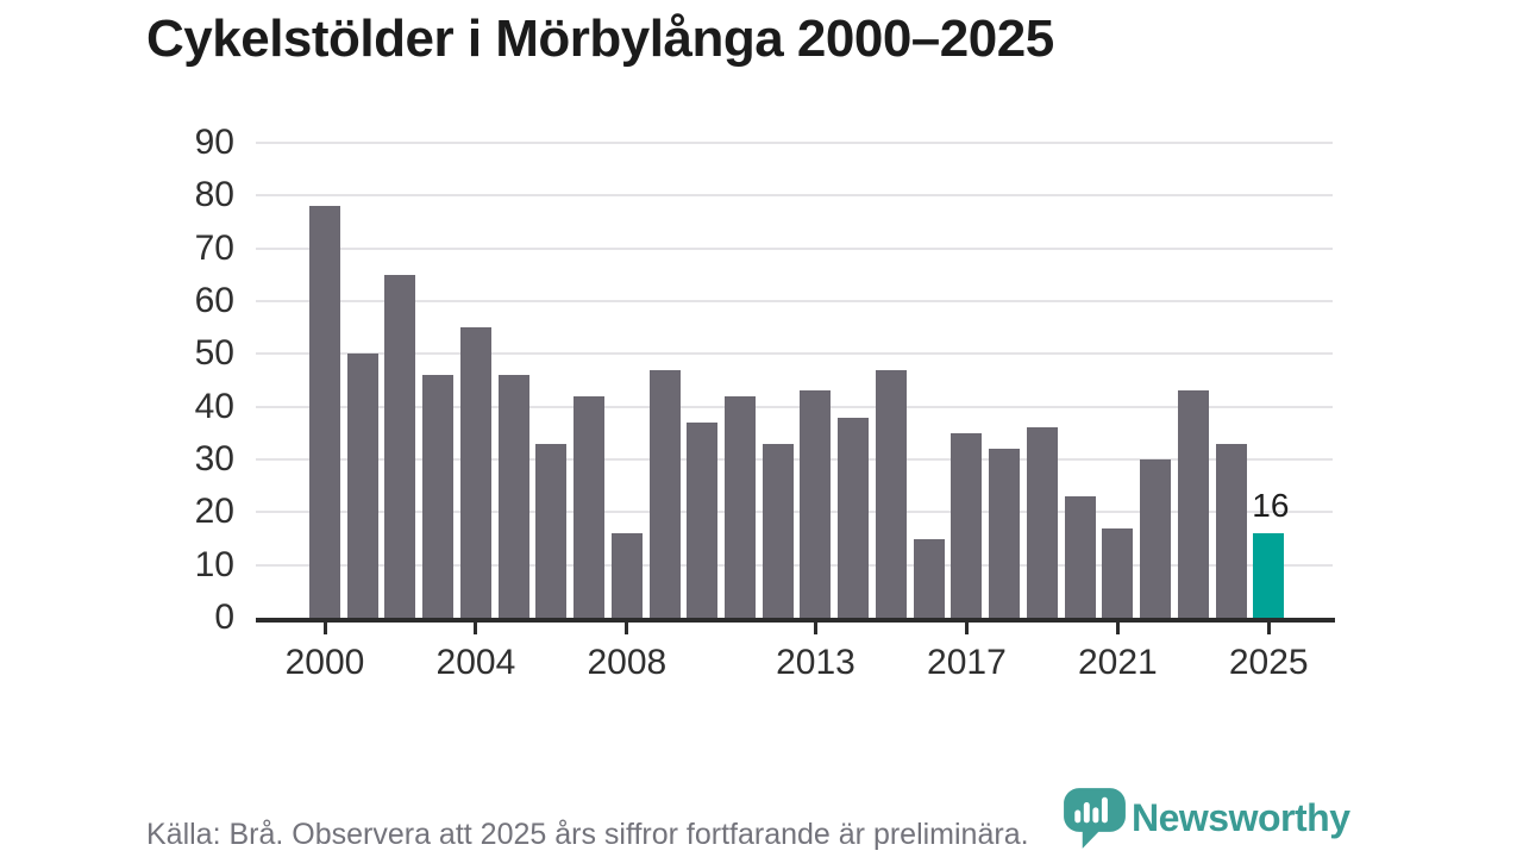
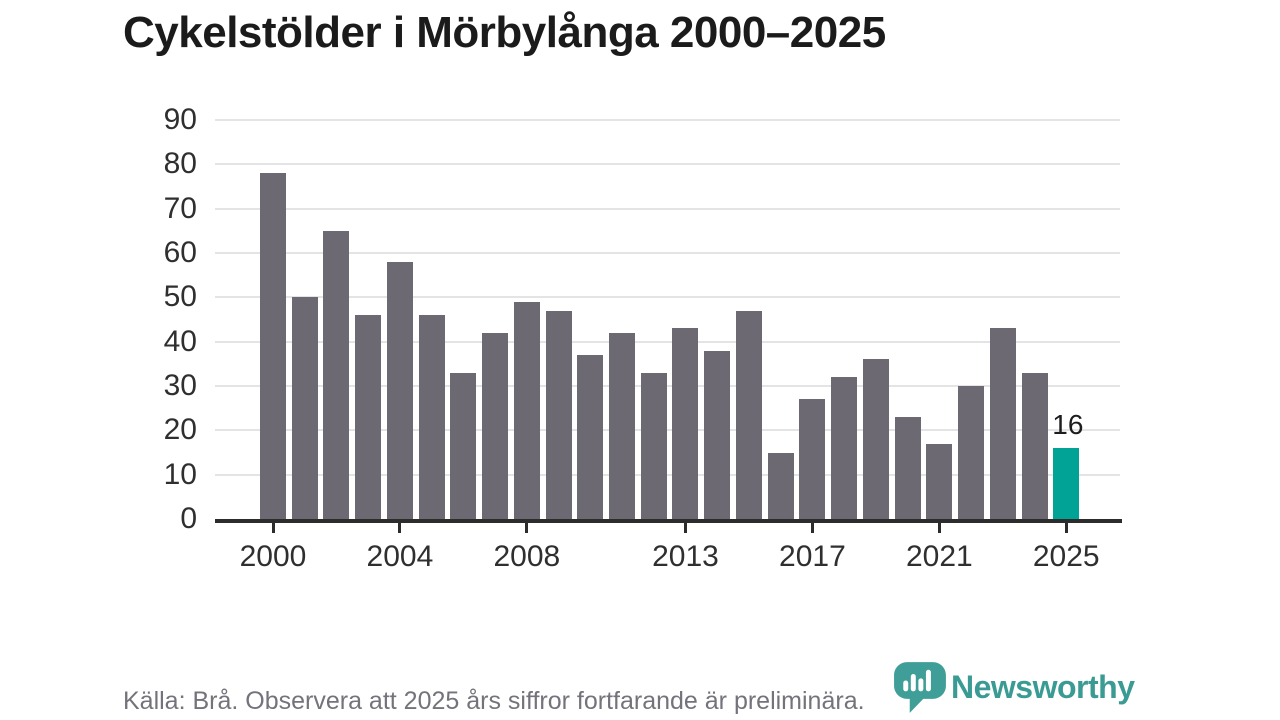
2004: 55 -> 58
2008: 16 -> 49
2017: 35 -> 27
